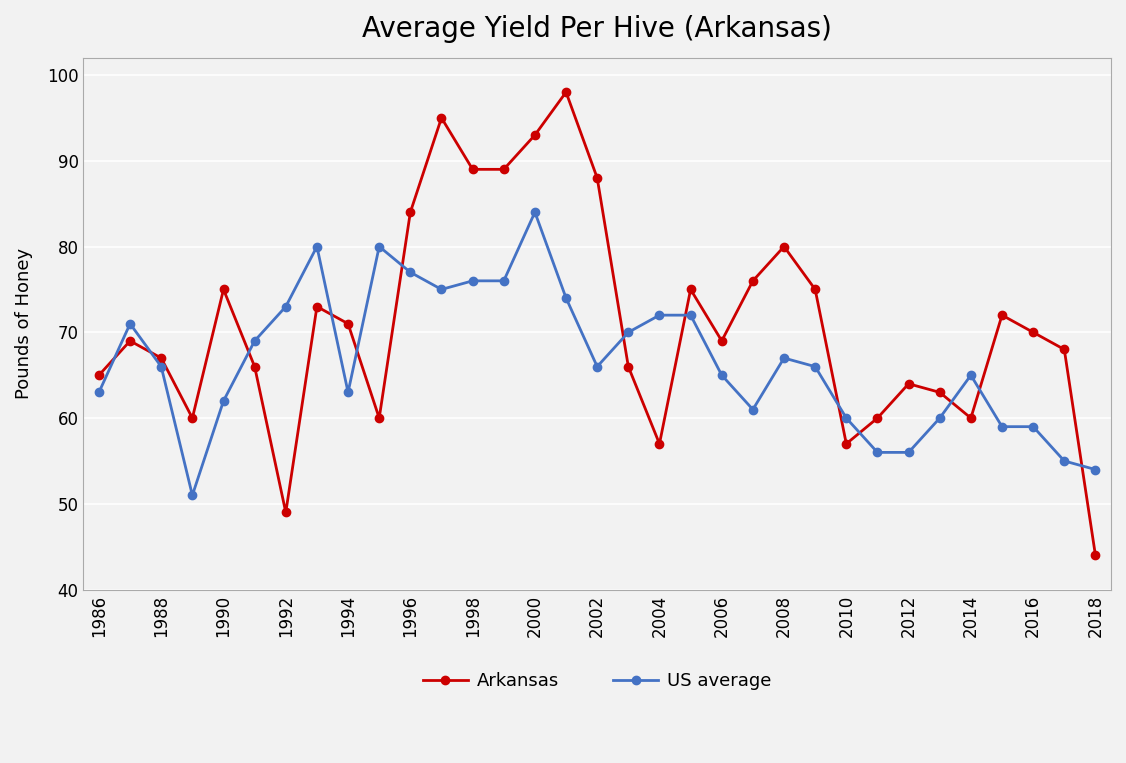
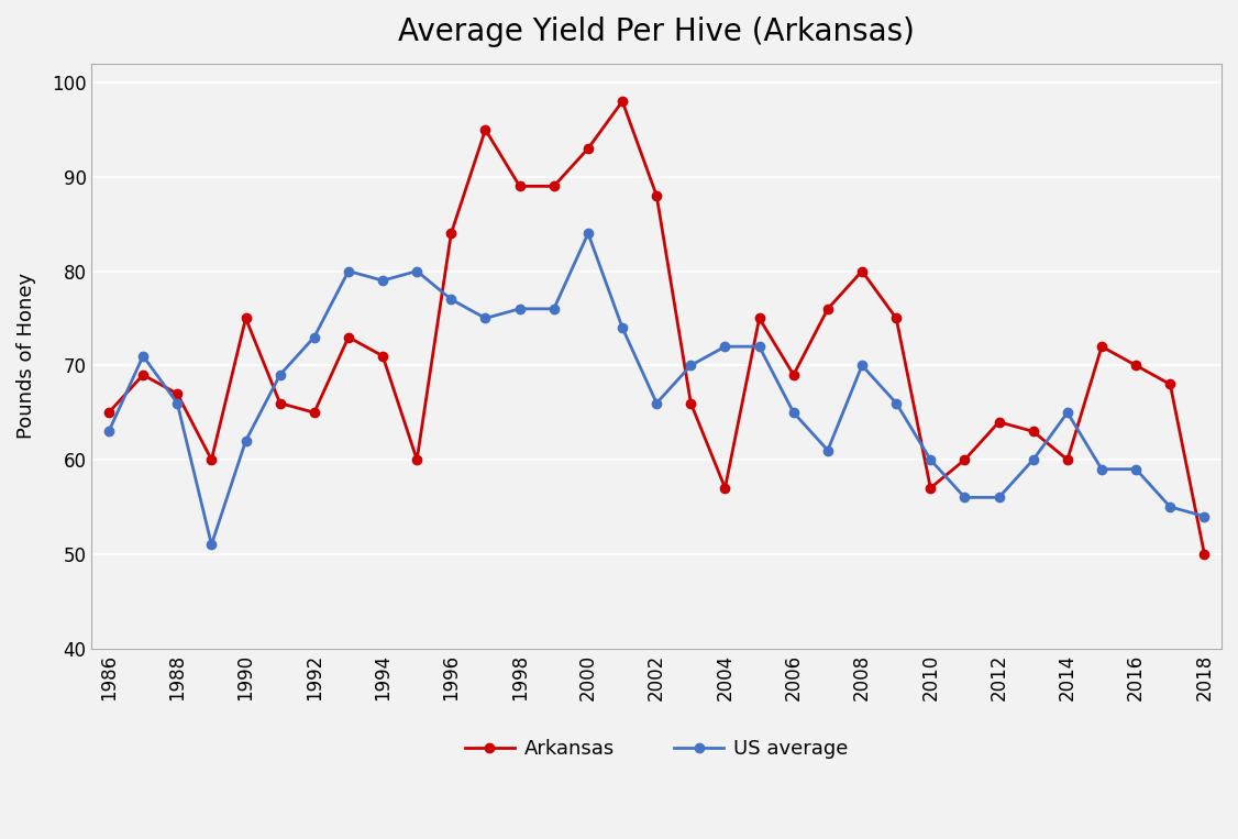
Arkansas/1992: 49 -> 65
US average/1994: 63 -> 79
US average/2008: 67 -> 70
Arkansas/2018: 44 -> 50
